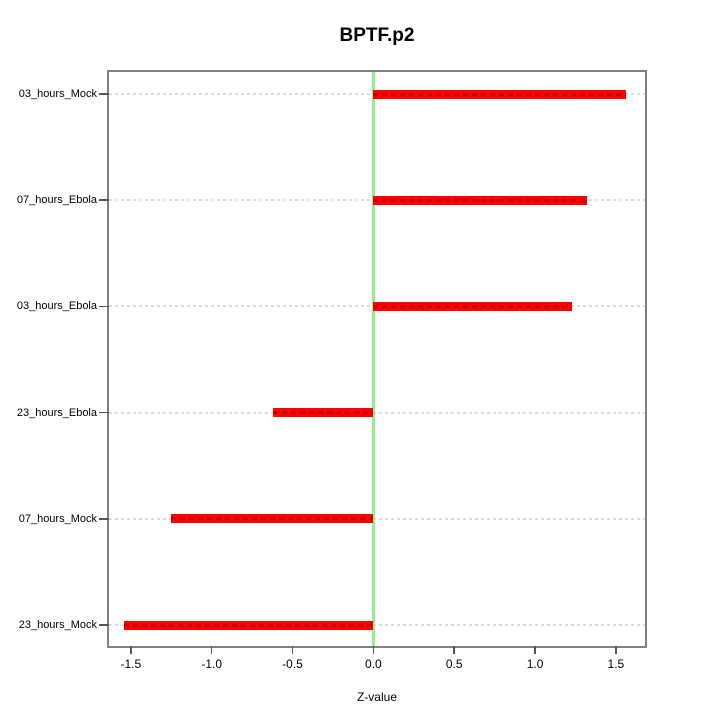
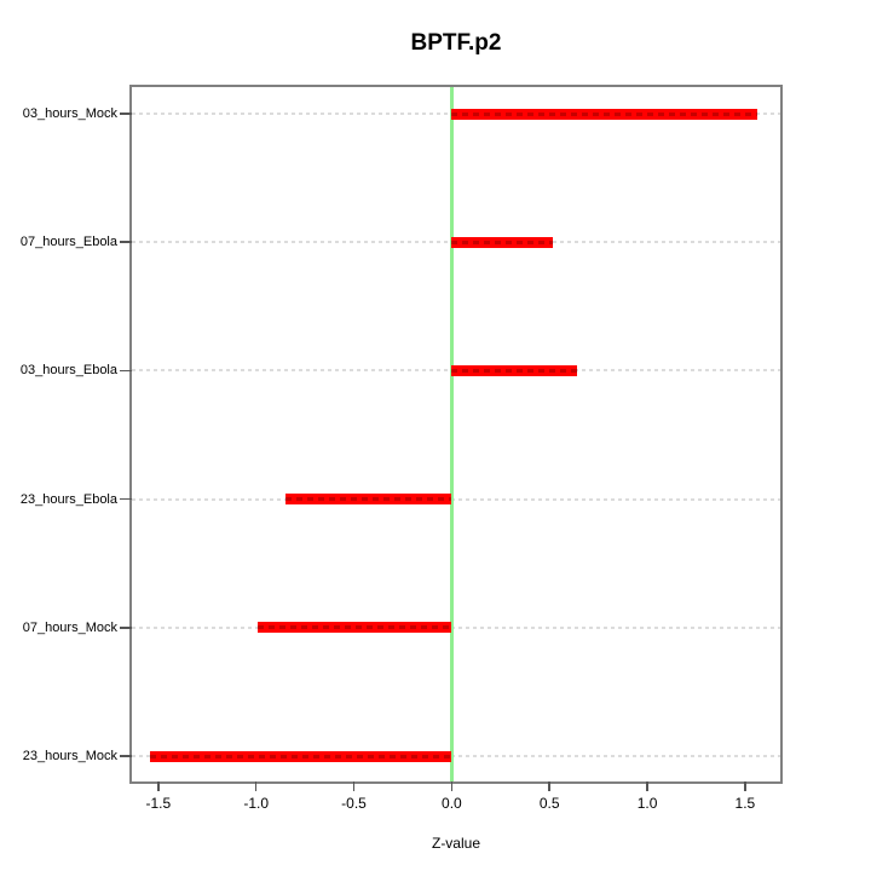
07_hours_Ebola: 1.32 -> 0.52
03_hours_Ebola: 1.23 -> 0.64
23_hours_Ebola: -0.62 -> -0.85
07_hours_Mock: -1.25 -> -0.99
